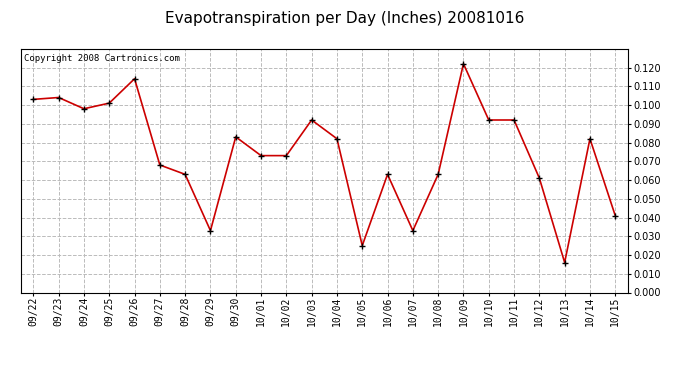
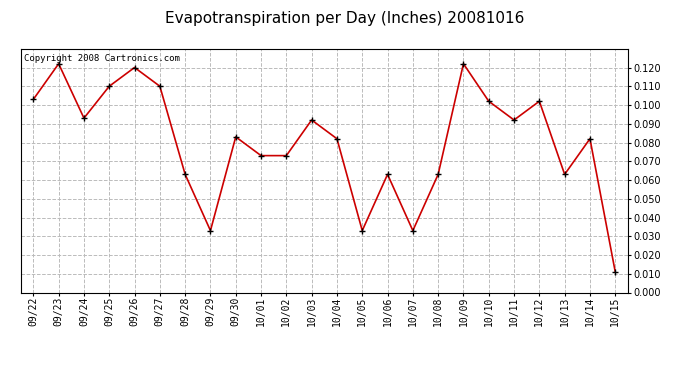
09/23: 0.104 -> 0.122
09/24: 0.098 -> 0.093
09/25: 0.101 -> 0.110
09/26: 0.114 -> 0.120
09/27: 0.068 -> 0.110
10/05: 0.025 -> 0.033
10/10: 0.092 -> 0.102
10/12: 0.061 -> 0.102
10/13: 0.016 -> 0.063
10/15: 0.041 -> 0.011
